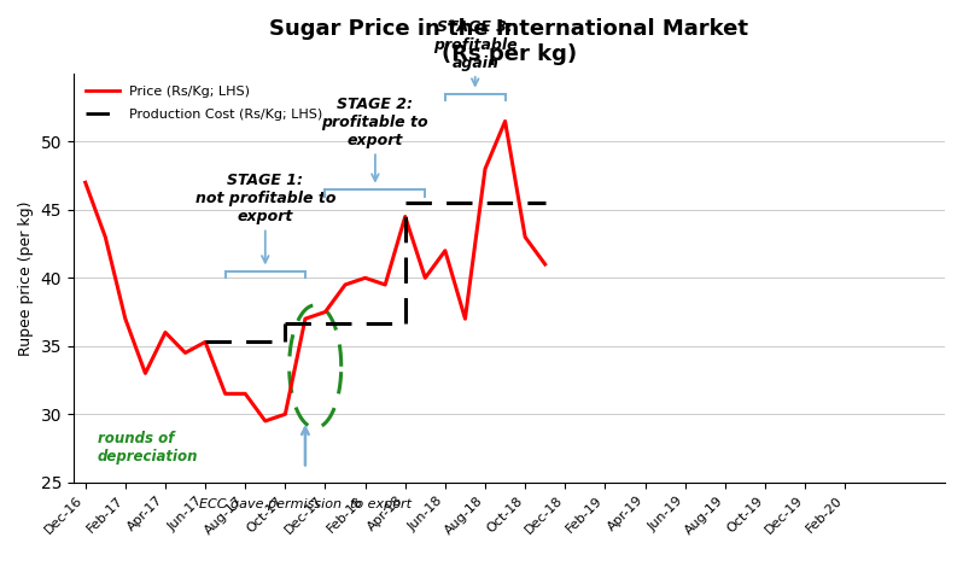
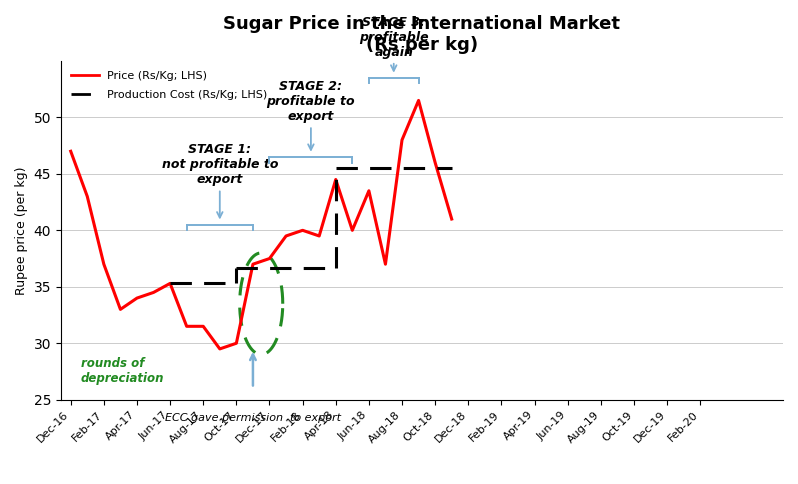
Price (Rs/Kg; LHS)/Apr-17: 36.0 -> 34.0
Price (Rs/Kg; LHS)/Jun-18: 42.0 -> 43.5
Price (Rs/Kg; LHS)/Oct-18: 43.0 -> 46.0
